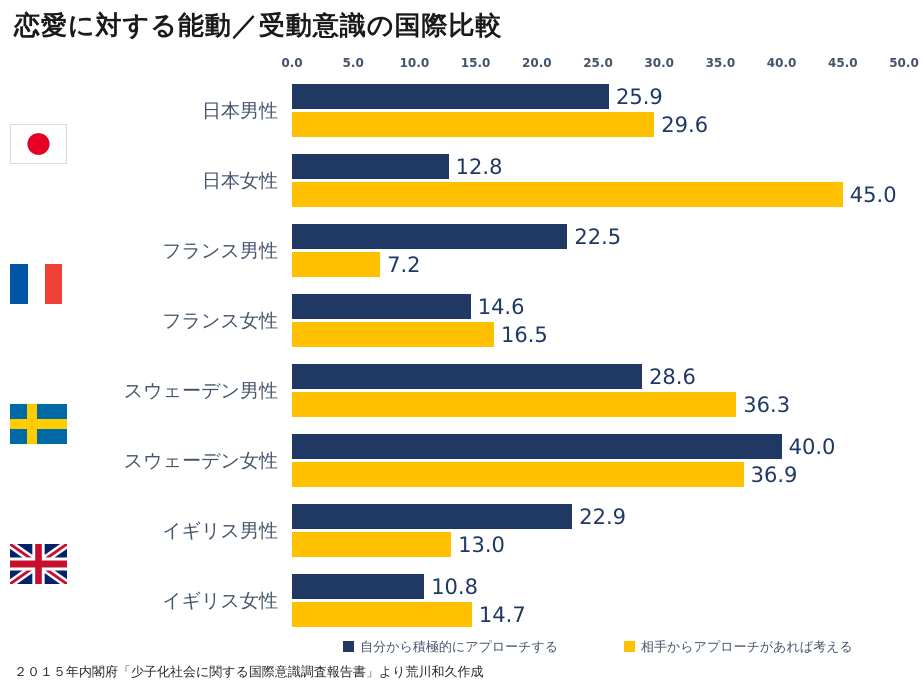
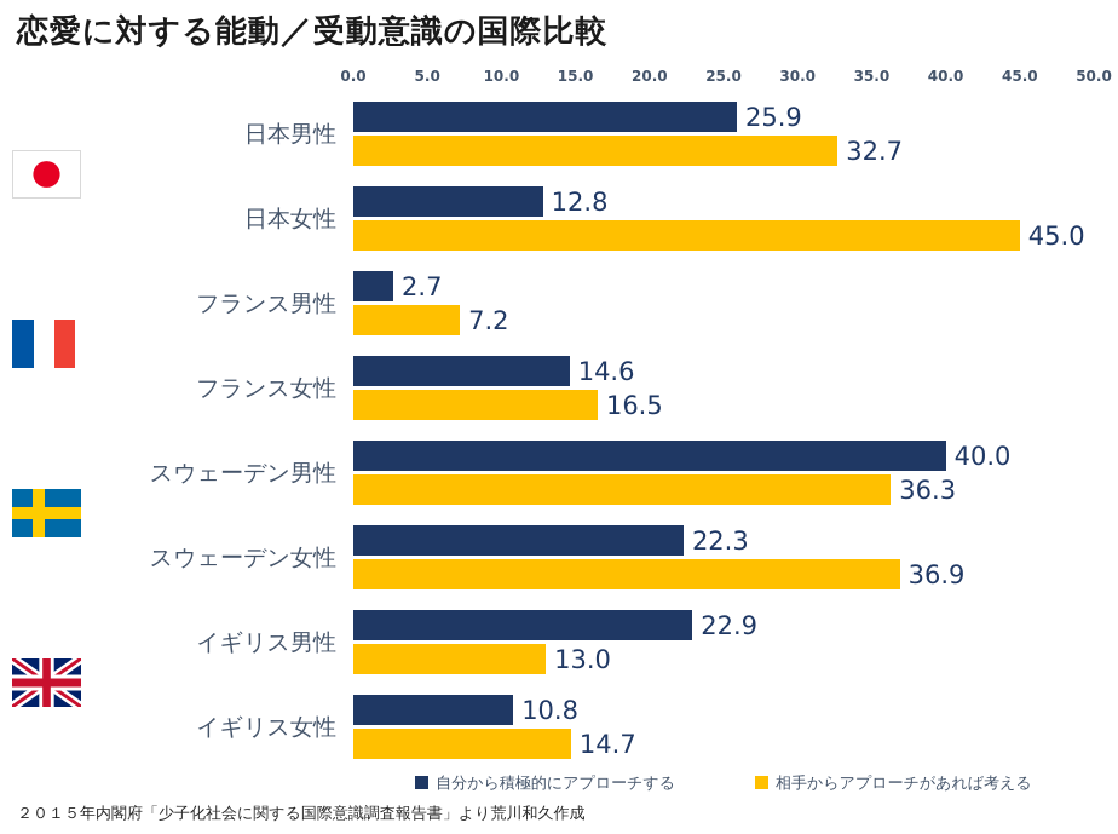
相手からアプローチがあれば考える/日本男性: 29.6 -> 32.7
自分から積極的にアプローチする/フランス男性: 22.5 -> 2.7
自分から積極的にアプローチする/スウェーデン男性: 28.6 -> 40.0
自分から積極的にアプローチする/スウェーデン女性: 40.0 -> 22.3
